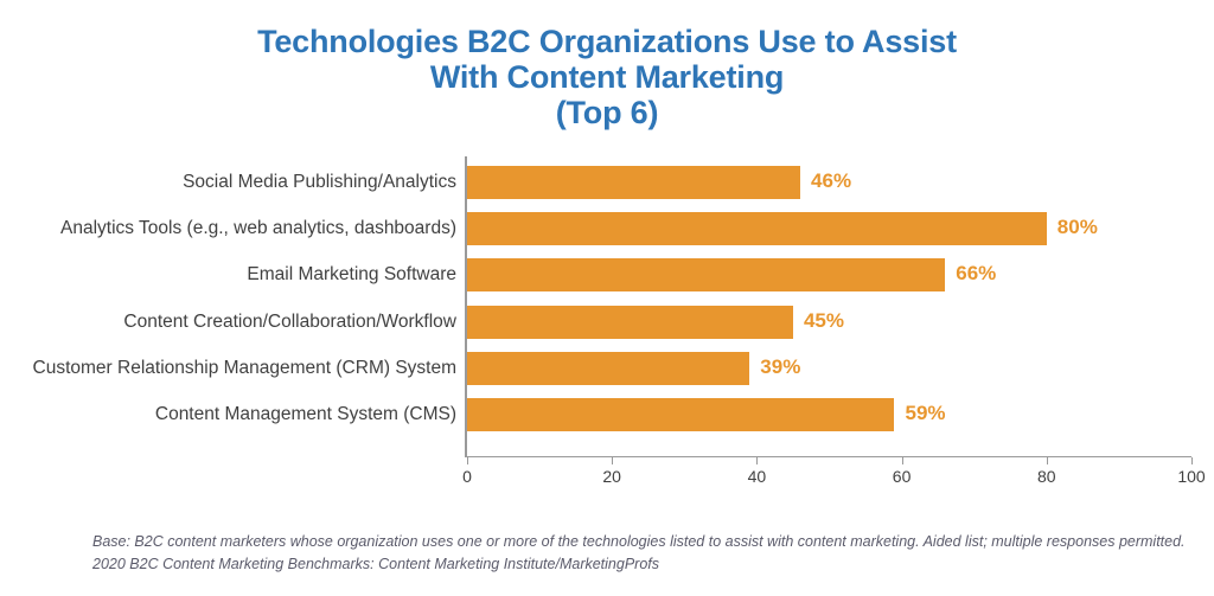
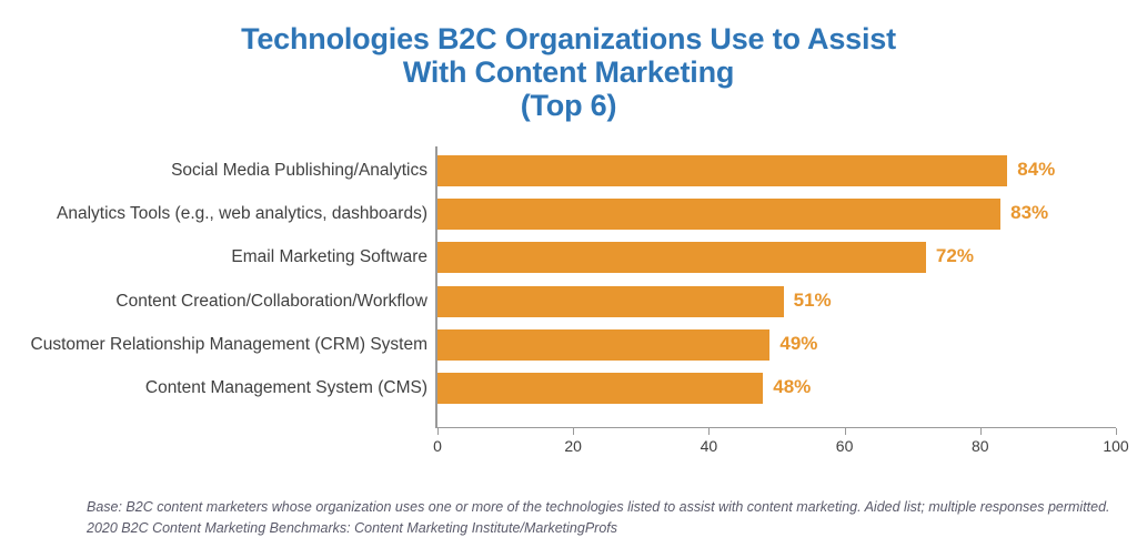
Social Media Publishing/Analytics: 46% -> 84%
Analytics Tools (e.g., web analytics, dashboards): 80% -> 83%
Email Marketing Software: 66% -> 72%
Content Creation/Collaboration/Workflow: 45% -> 51%
Customer Relationship Management (CRM) System: 39% -> 49%
Content Management System (CMS): 59% -> 48%
